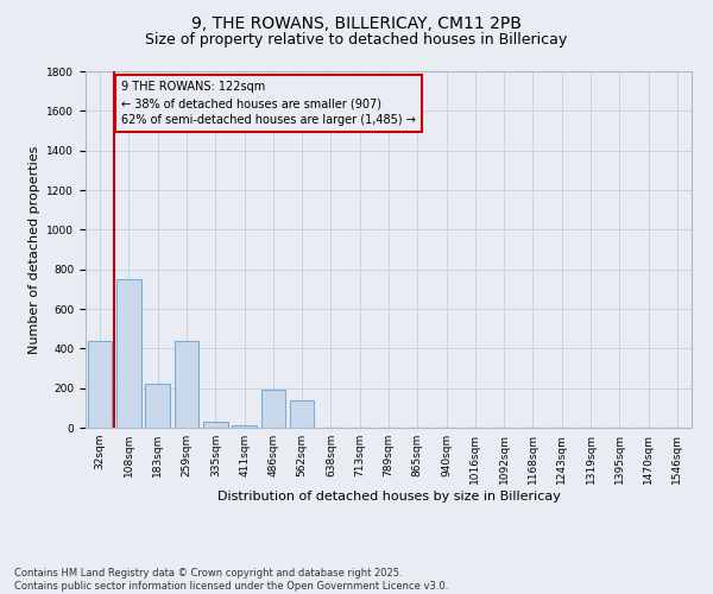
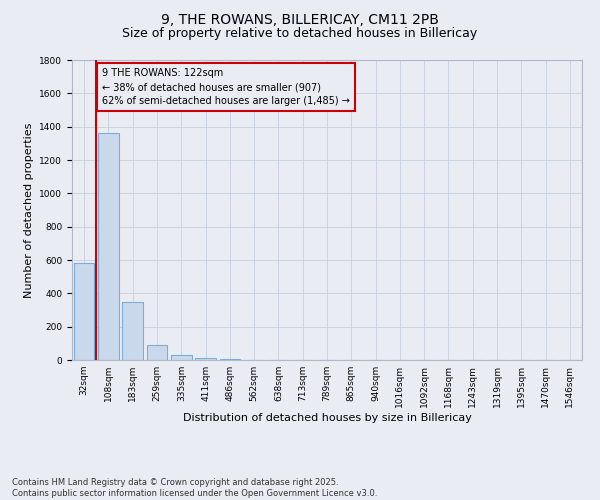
32sqm: 440 -> 580
108sqm: 750 -> 1360
183sqm: 220 -> 350
259sqm: 440 -> 90
486sqm: 190 -> 0
562sqm: 140 -> 0
